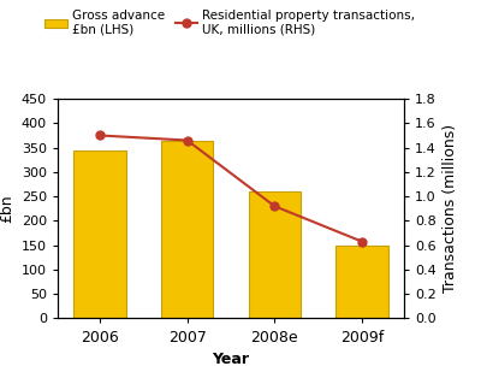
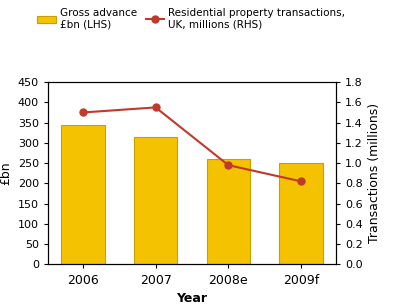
Gross advance £bn (LHS)/2007: 365 -> 315
Residential property transactions, UK, millions (RHS)/2007: 1.46 -> 1.55
Residential property transactions, UK, millions (RHS)/2008e: 0.92 -> 0.98
Gross advance £bn (LHS)/2009f: 148 -> 250
Residential property transactions, UK, millions (RHS)/2009f: 0.63 -> 0.82
